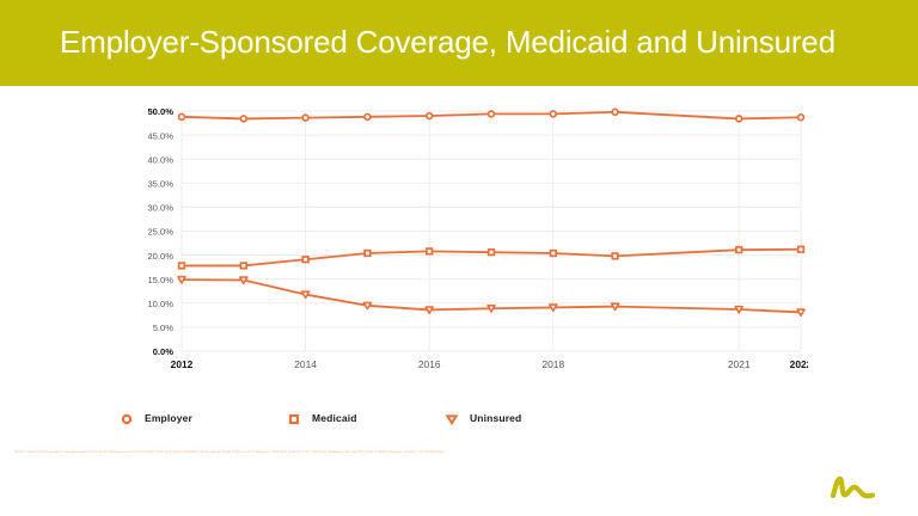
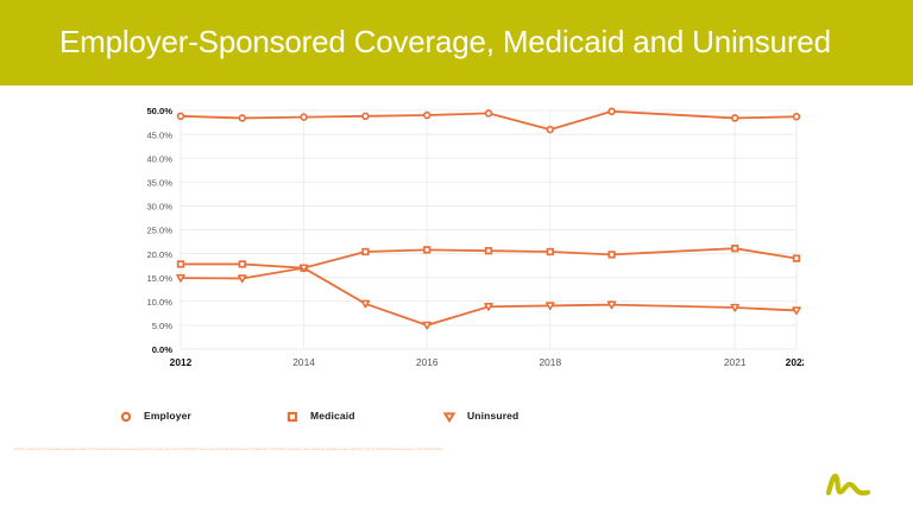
Medicaid/2014: 19% -> 17%
Uninsured/2014: 12% -> 17%
Uninsured/2016: 9% -> 5%
Employer/2018: 49% -> 46%
Medicaid/2022: 21% -> 19%
